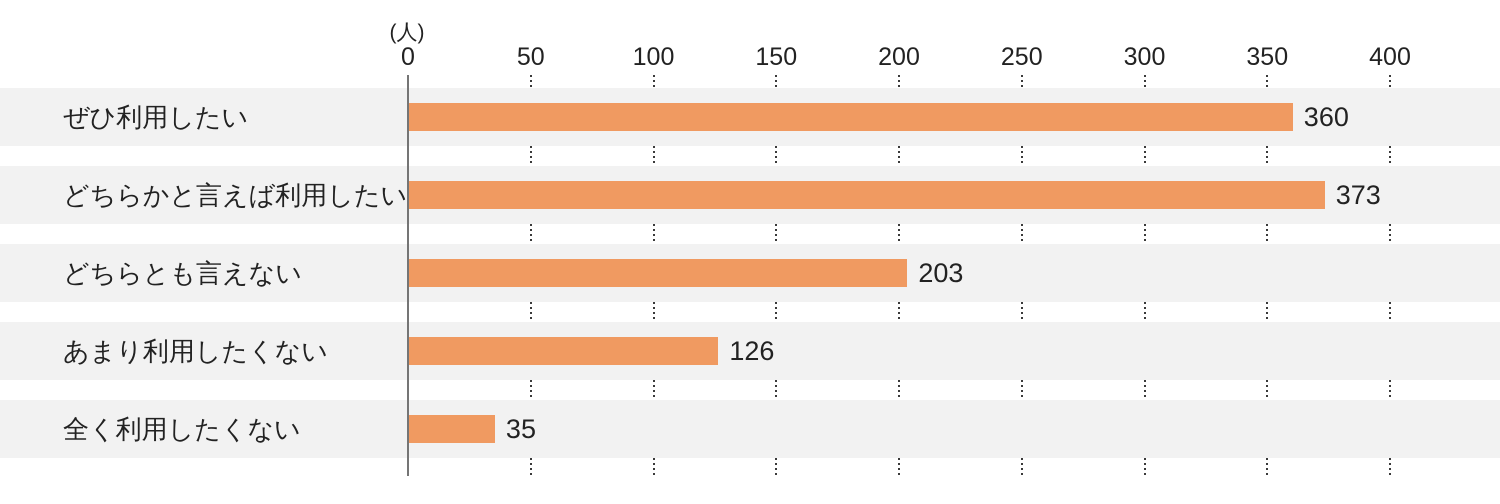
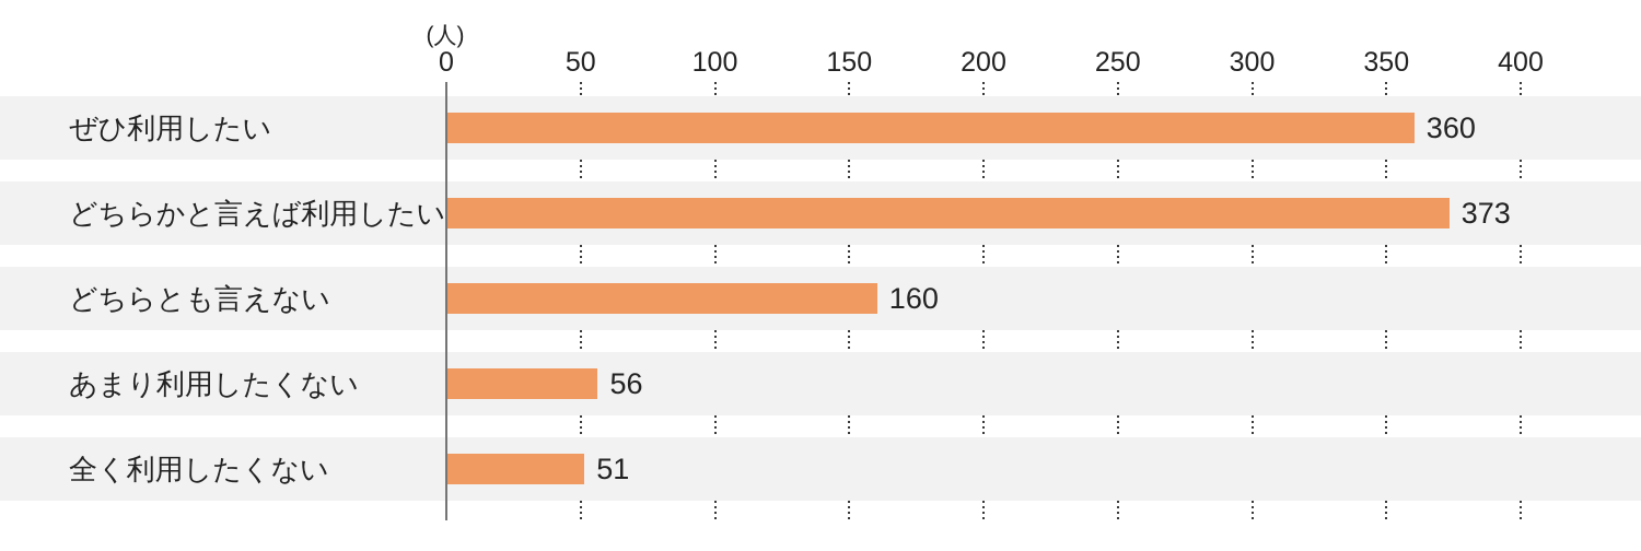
どちらとも言えない: 203 -> 160
あまり利用したくない: 126 -> 56
全く利用したくない: 35 -> 51
